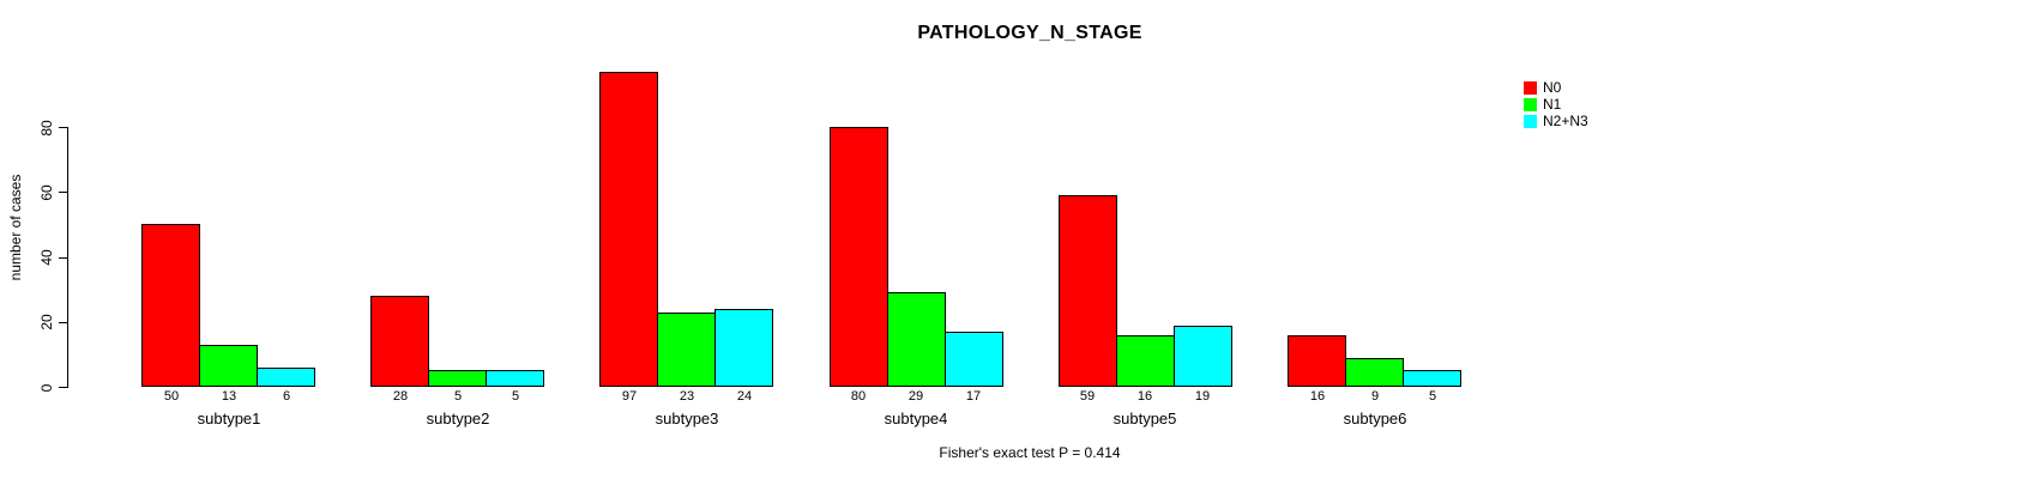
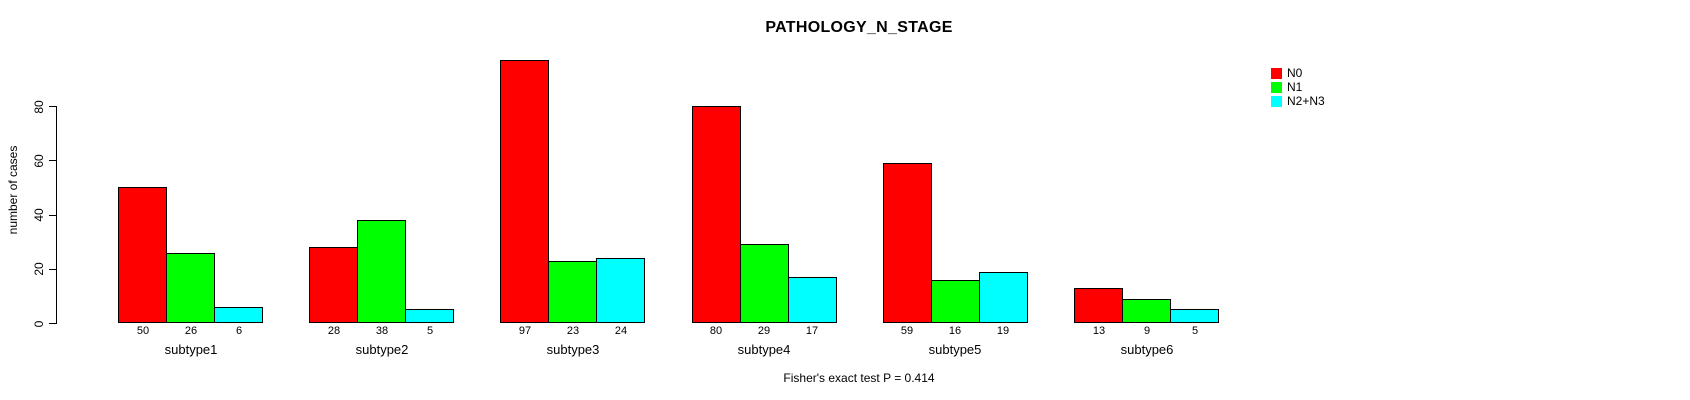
N1/subtype1: 13 -> 26
N1/subtype2: 5 -> 38
N0/subtype6: 16 -> 13
